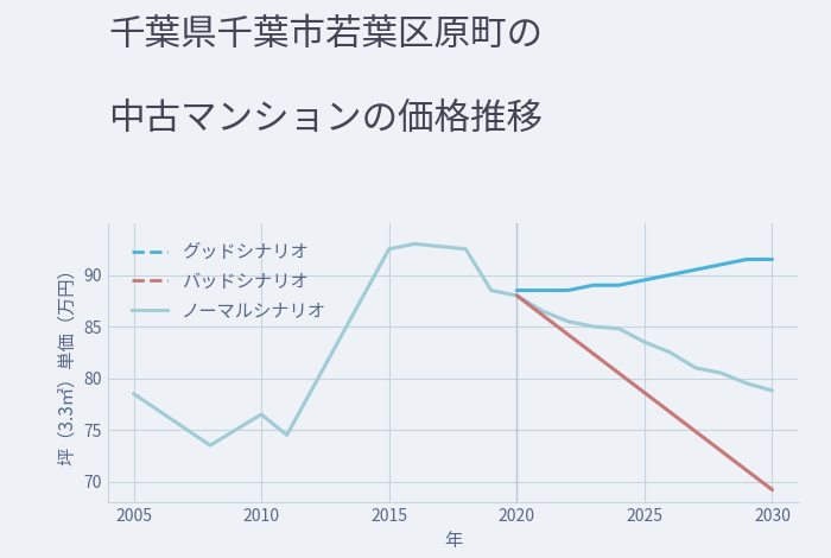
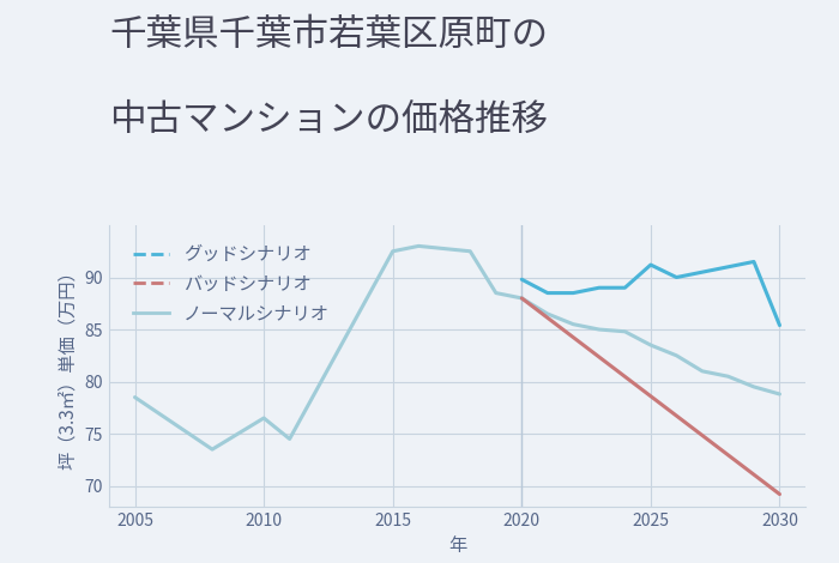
グッドシナリオ/2020: 88.5 -> 89.8
グッドシナリオ/2025: 89.5 -> 91.2
グッドシナリオ/2030: 91.5 -> 85.4
